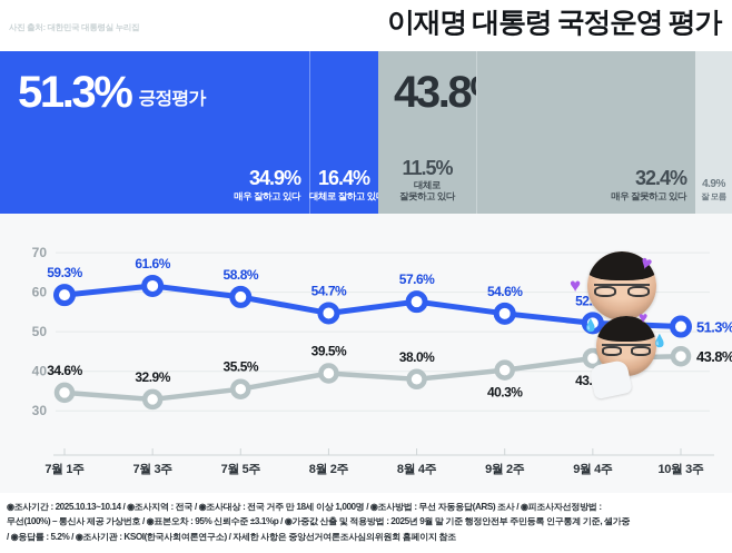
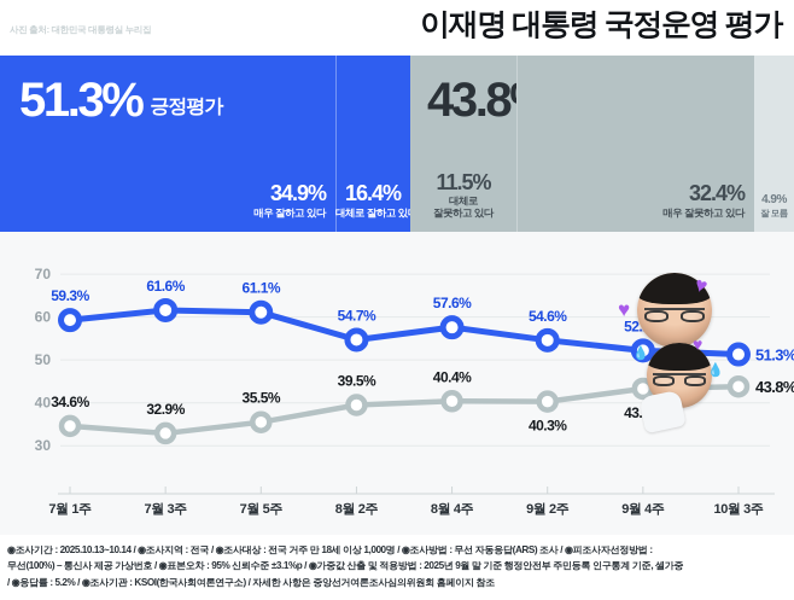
긍정평가/7월 5주: 58.8% -> 61.1%
부정평가/8월 4주: 38.0% -> 40.4%
